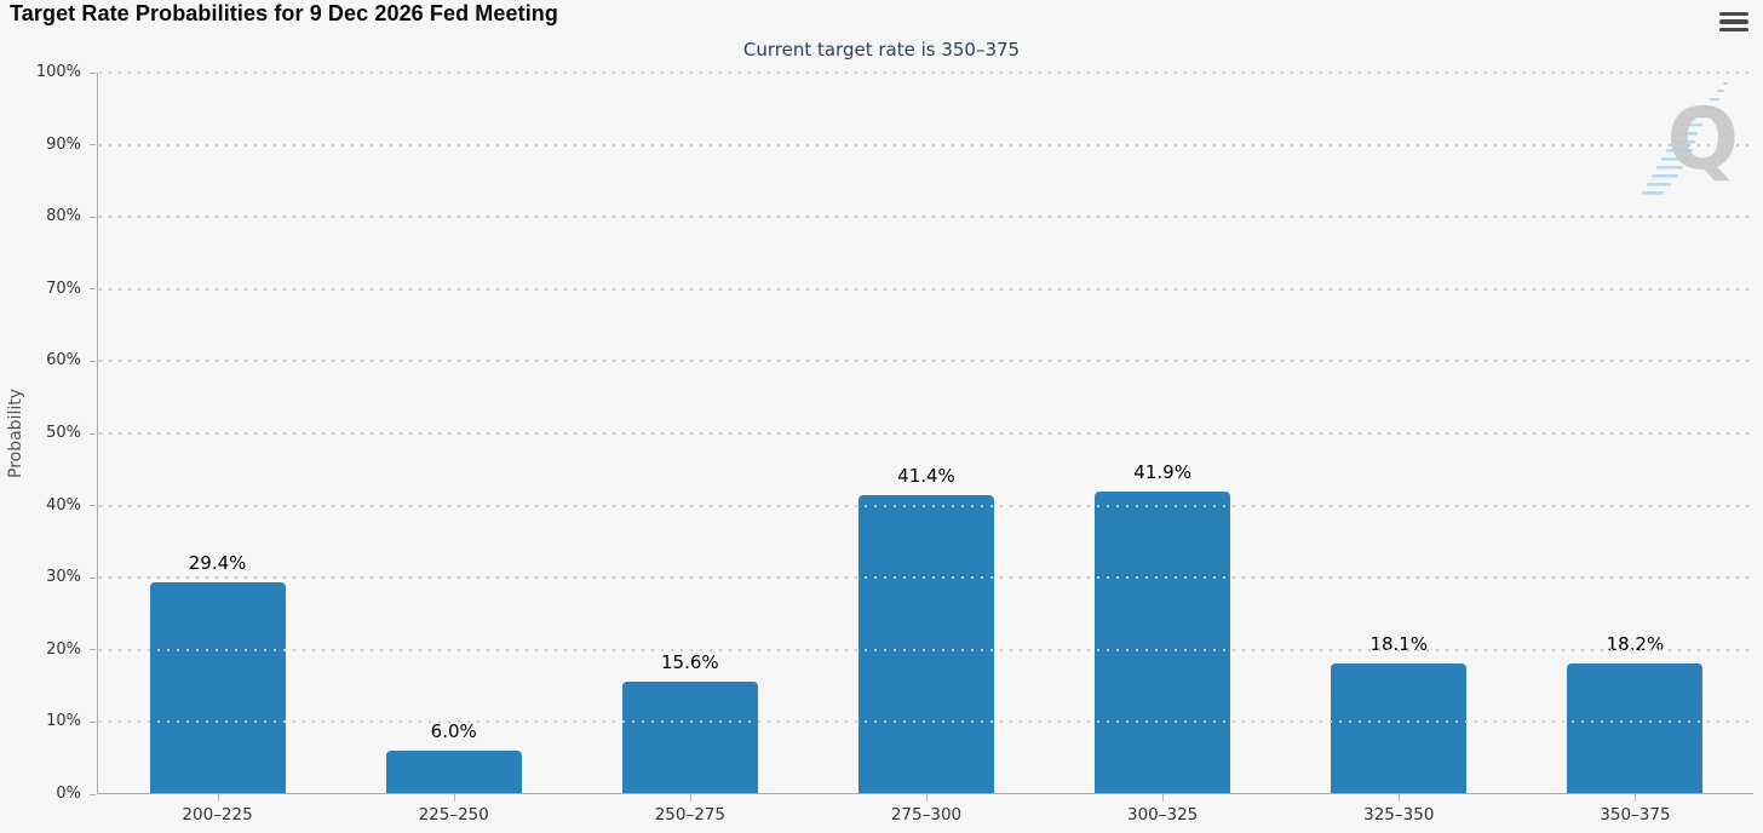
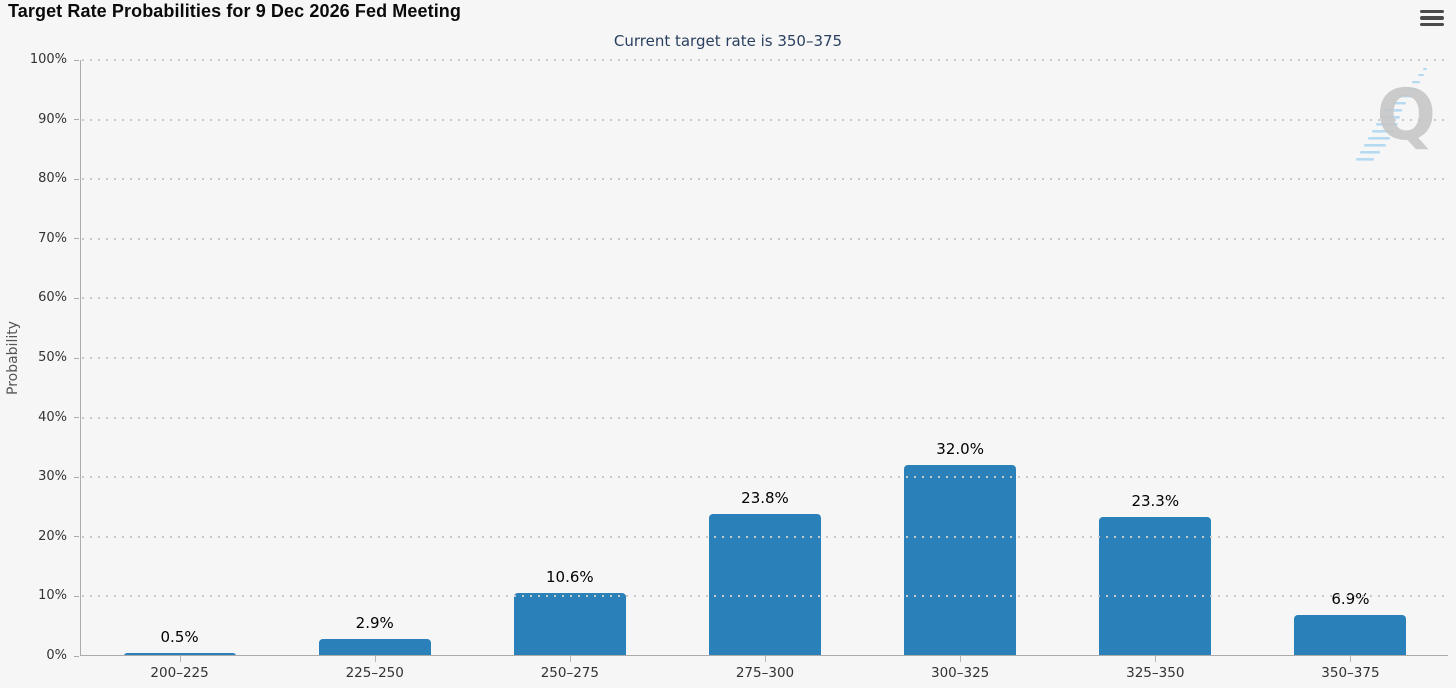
200–225: 29.4% -> 0.5%
225–250: 6.0% -> 2.9%
250–275: 15.6% -> 10.6%
275–300: 41.4% -> 23.8%
300–325: 41.9% -> 32.0%
325–350: 18.1% -> 23.3%
350–375: 18.2% -> 6.9%
